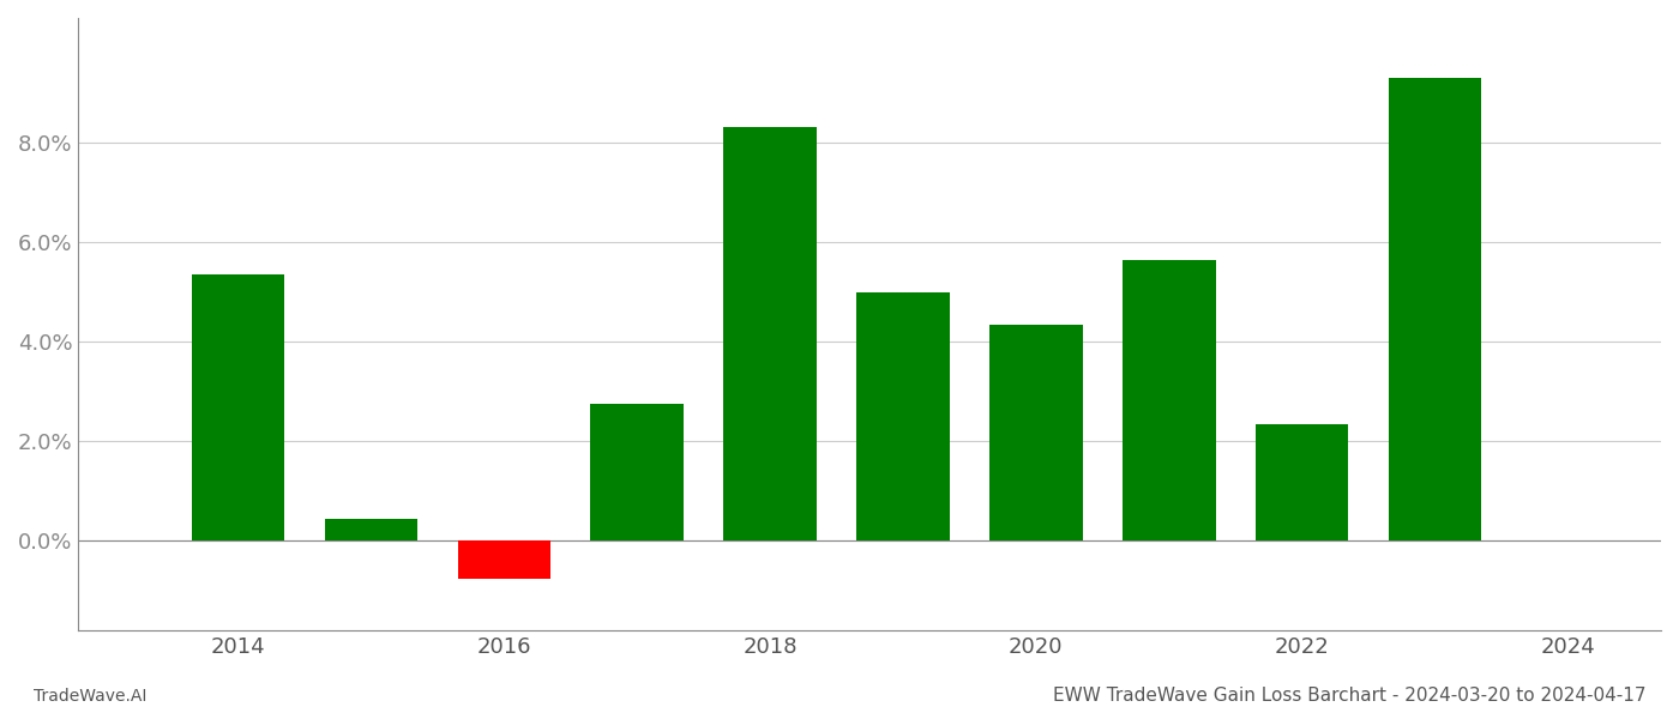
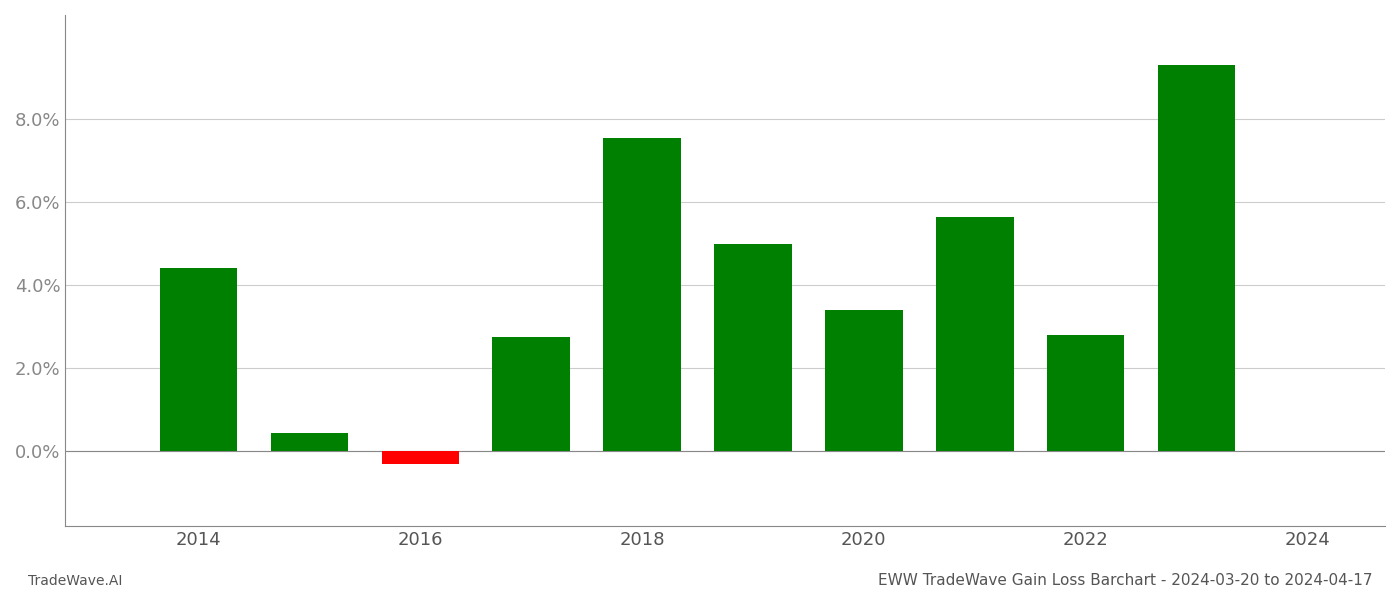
2014: 5.35% -> 4.40%
2016: -0.75% -> -0.30%
2018: 8.30% -> 7.55%
2020: 4.35% -> 3.40%
2022: 2.35% -> 2.80%
